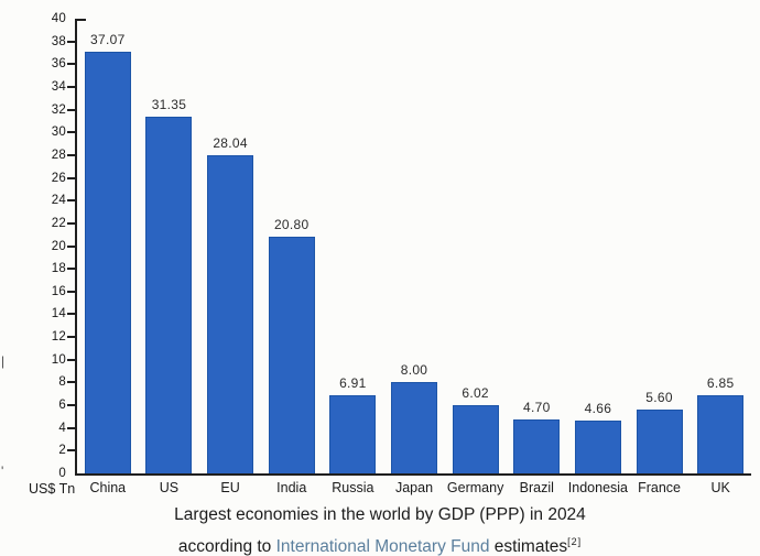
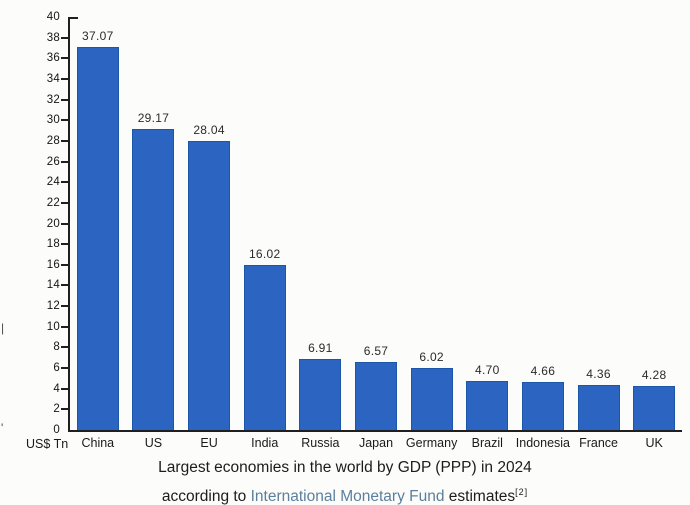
US: 31.35 -> 29.17
India: 20.80 -> 16.02
Japan: 8.00 -> 6.57
France: 5.60 -> 4.36
UK: 6.85 -> 4.28
